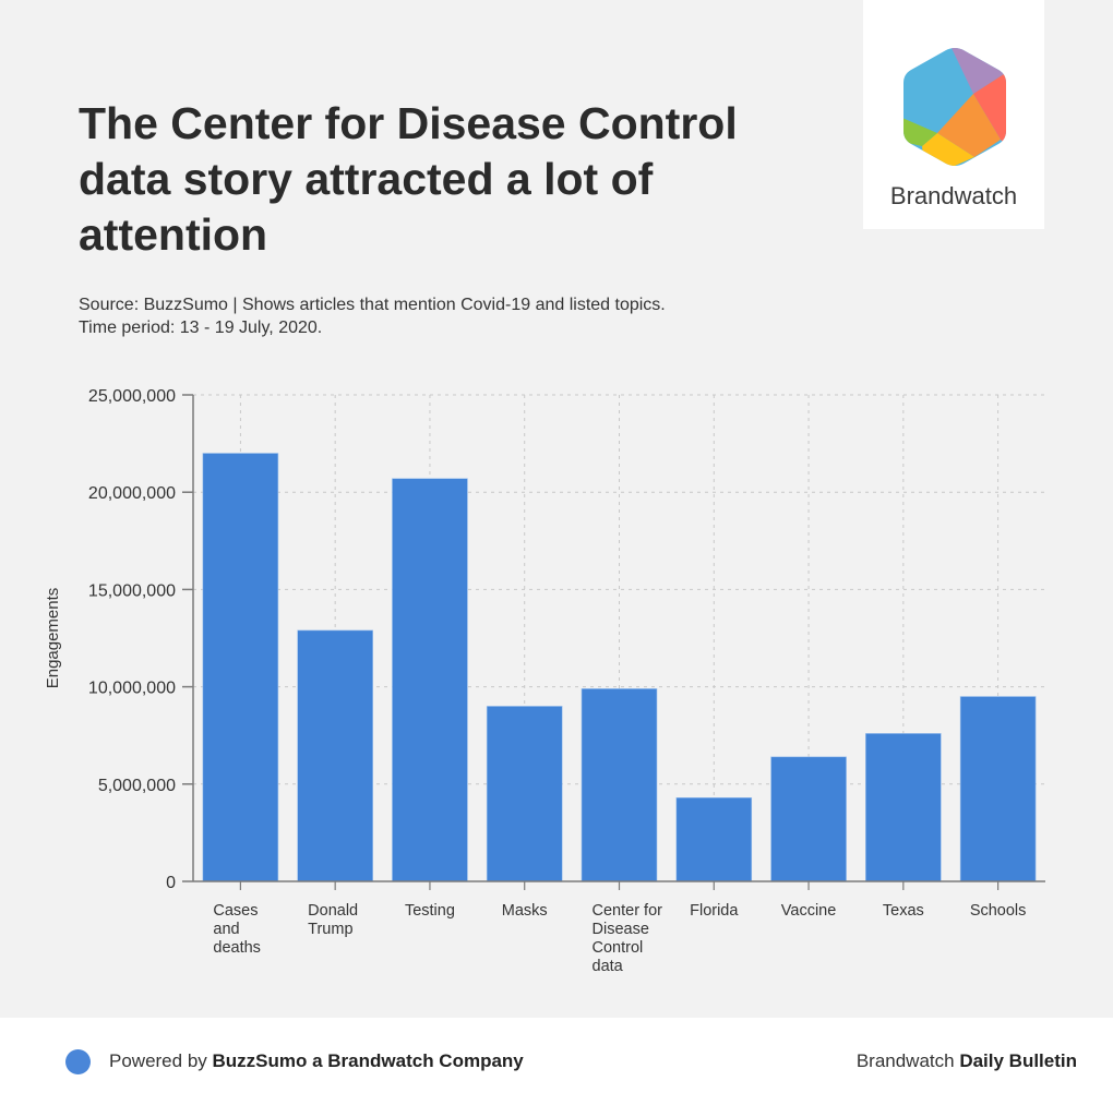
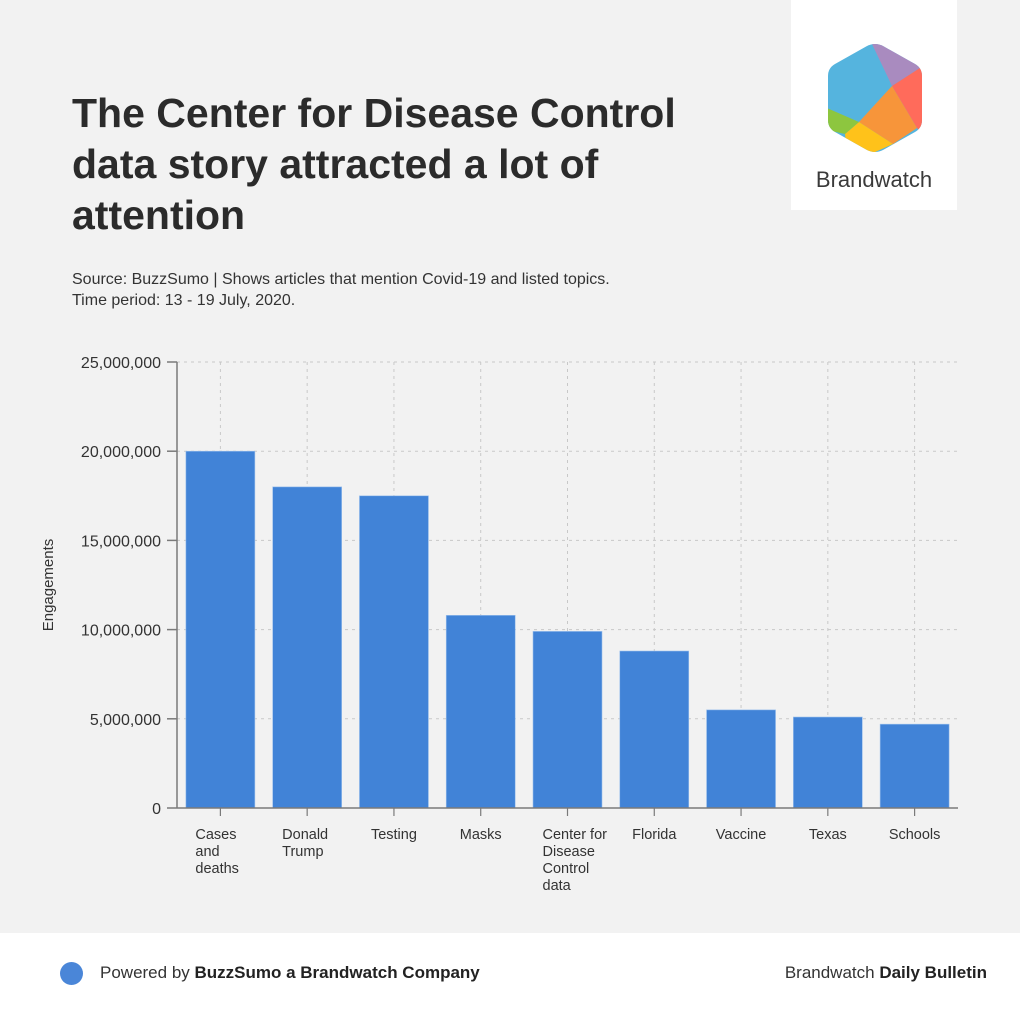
Cases and deaths: 22000000 -> 20000000
Donald Trump: 12900000 -> 18000000
Testing: 20700000 -> 17500000
Masks: 9000000 -> 10800000
Florida: 4300000 -> 8800000
Vaccine: 6400000 -> 5500000
Texas: 7600000 -> 5100000
Schools: 9500000 -> 4700000
